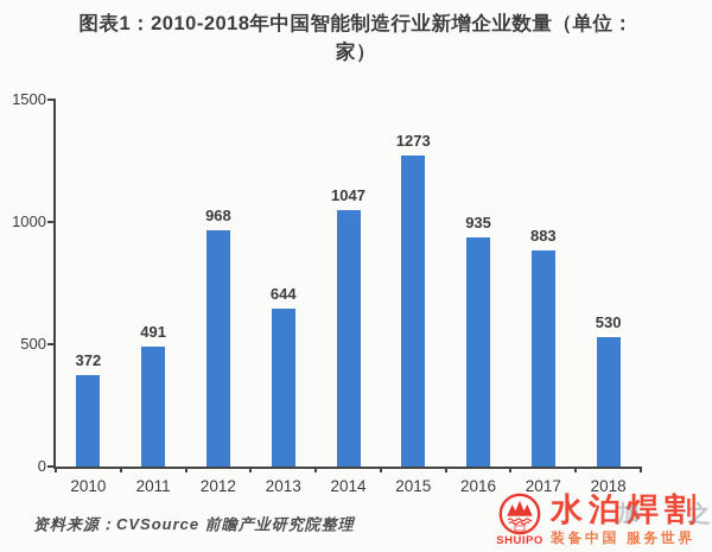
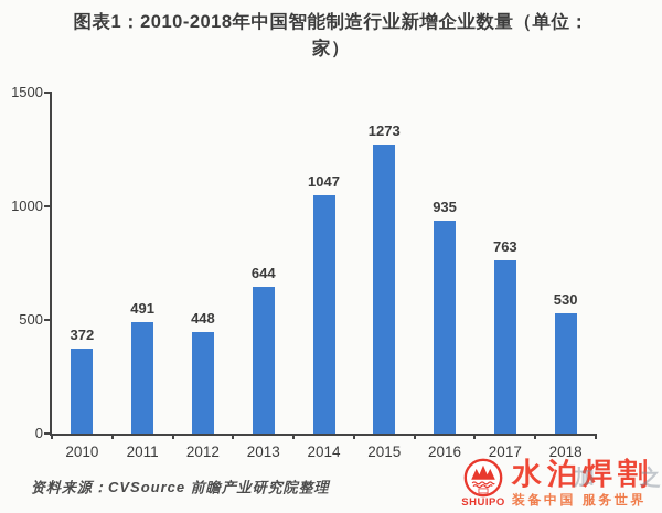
2012: 968 -> 448
2017: 883 -> 763
